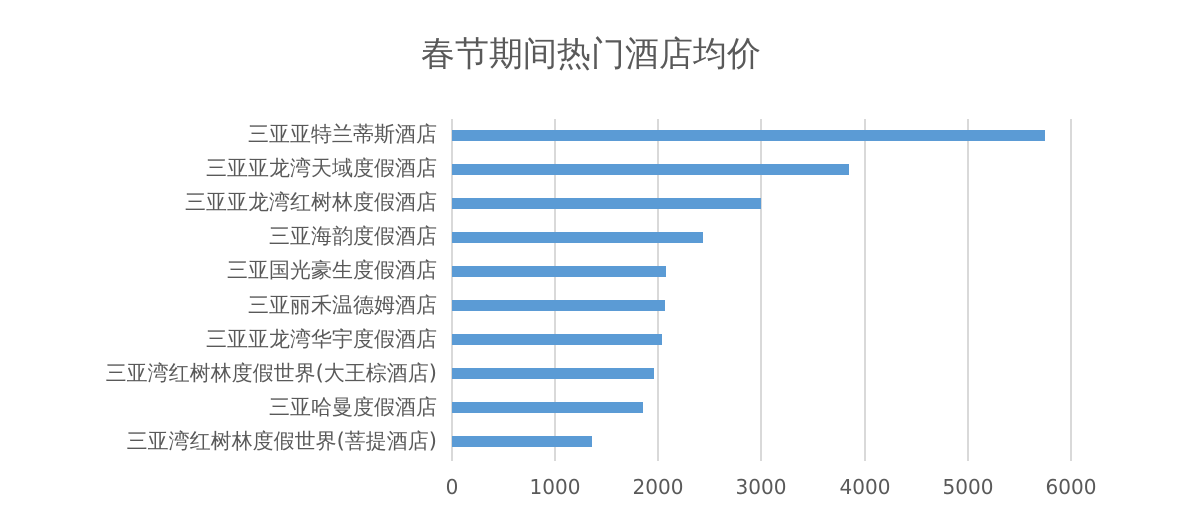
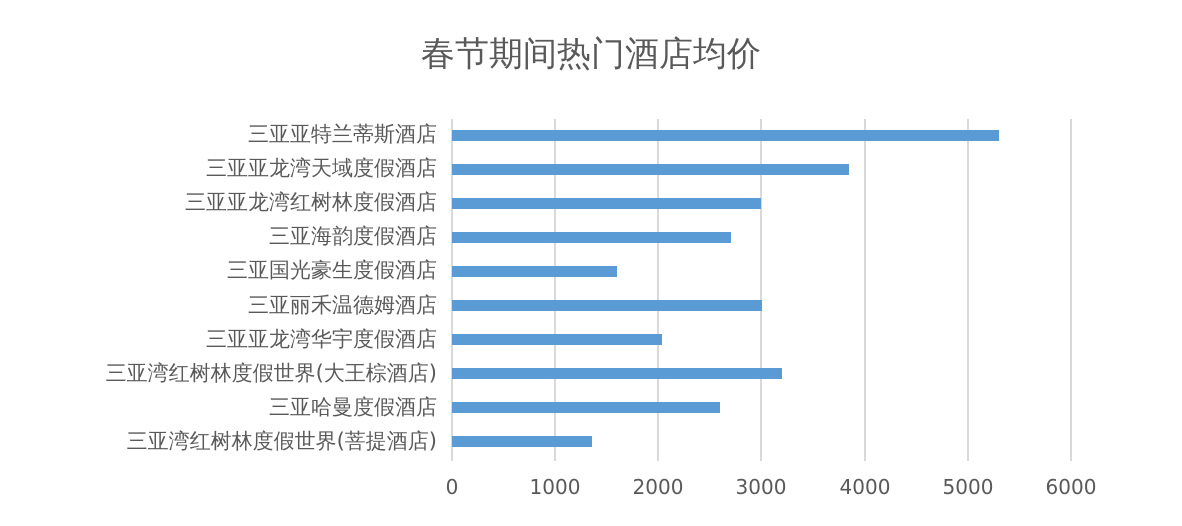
三亚亚特兰蒂斯酒店: 5800 -> 5300
三亚海韵度假酒店: 2400 -> 2700
三亚国光豪生度假酒店: 2100 -> 1600
三亚丽禾温德姆酒店: 2100 -> 3000
三亚湾红树林度假世界(大王棕酒店): 2000 -> 3200
三亚哈曼度假酒店: 1800 -> 2600
